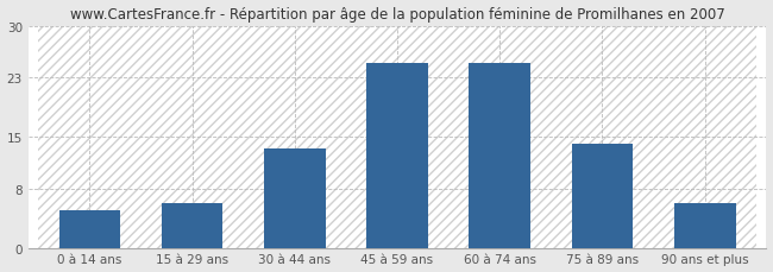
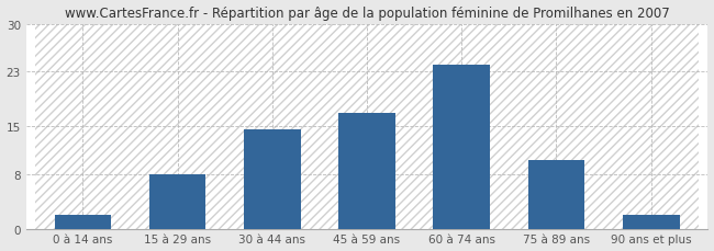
0 à 14 ans: 5.0 -> 2.0
15 à 29 ans: 6.0 -> 8.0
30 à 44 ans: 13.4 -> 14.5
45 à 59 ans: 25.0 -> 17.0
60 à 74 ans: 25.0 -> 24.0
75 à 89 ans: 14.0 -> 10.0
90 ans et plus: 6.0 -> 2.0
